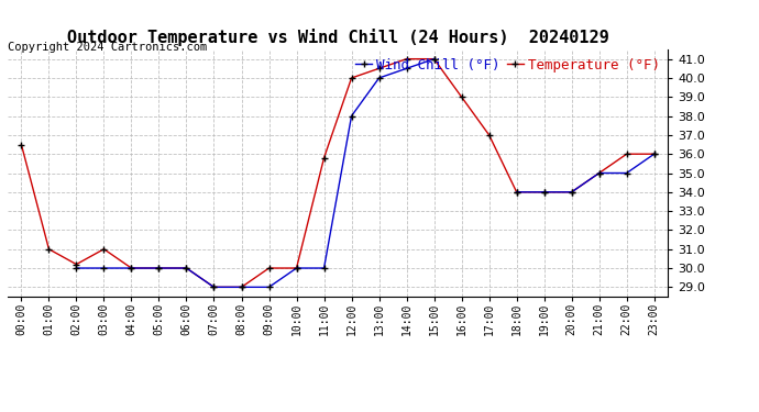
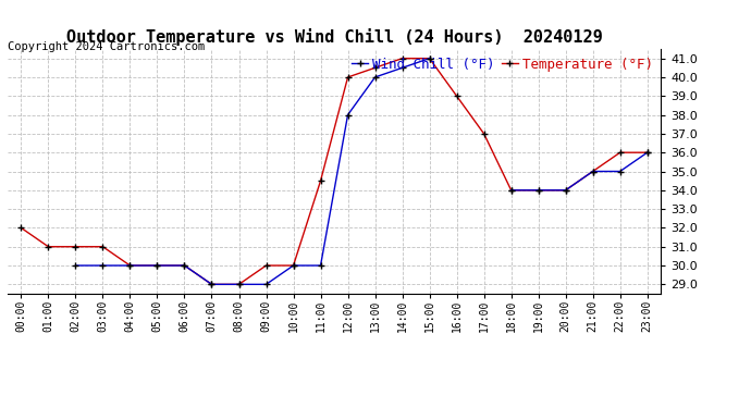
Temperature (°F)/00:00: 36.5 -> 32.0
Temperature (°F)/02:00: 30.2 -> 31.0
Temperature (°F)/11:00: 35.8 -> 34.5
